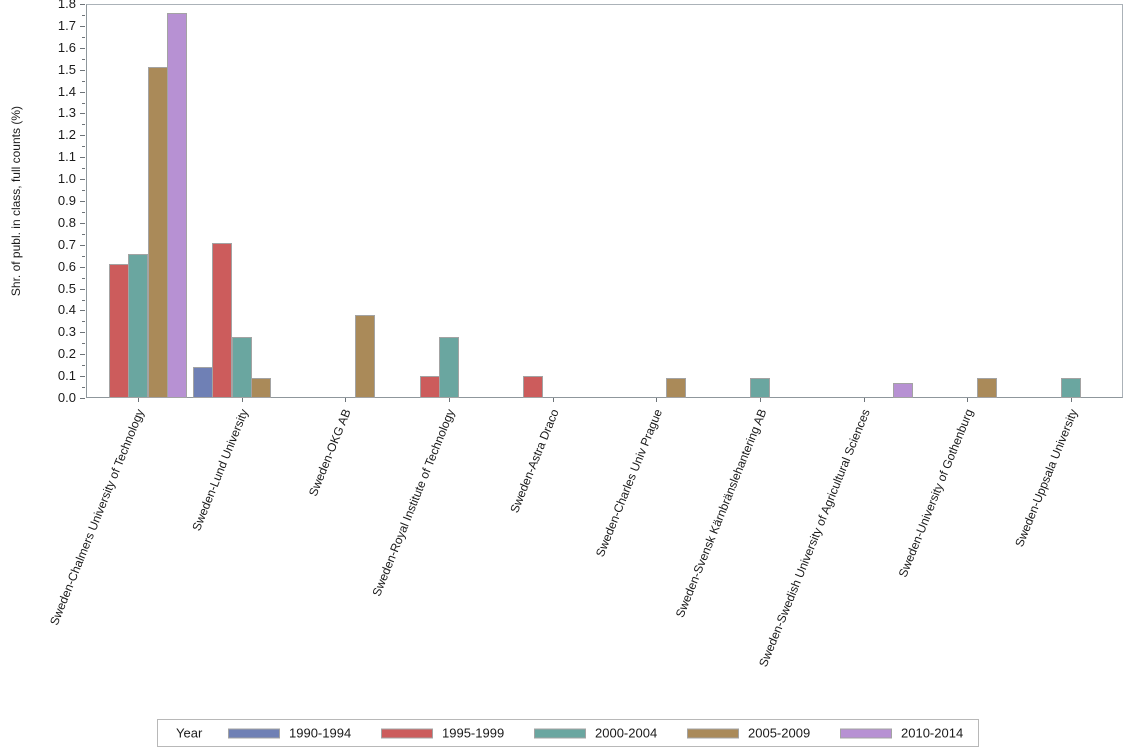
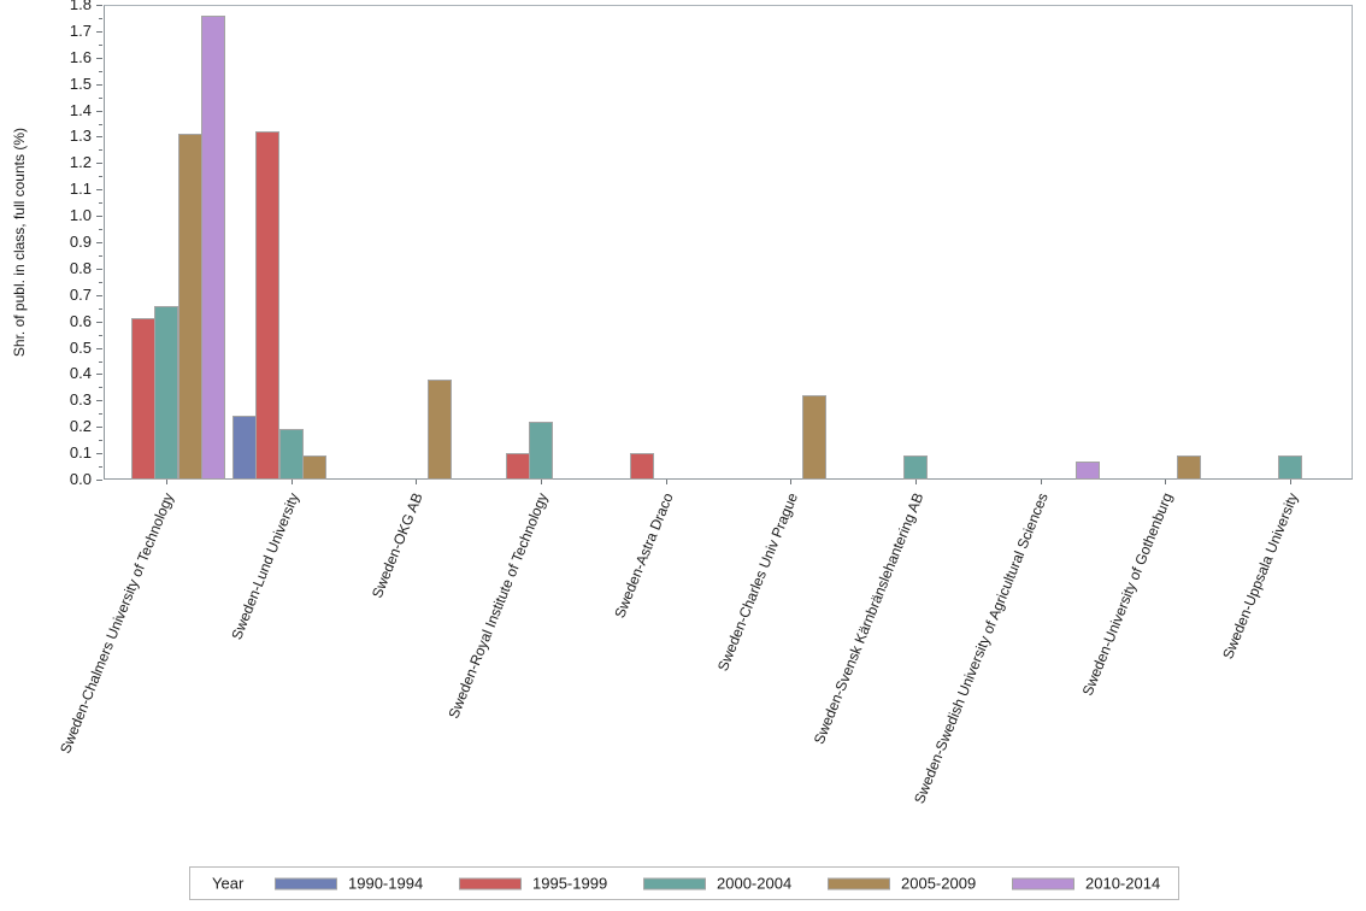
2005-2009/Sweden-Chalmers University of Technology: 1.51 -> 1.31
1990-1994/Sweden-Lund University: 0.14 -> 0.24
1995-1999/Sweden-Lund University: 0.71 -> 1.32
2000-2004/Sweden-Lund University: 0.28 -> 0.19
2000-2004/Sweden-Royal Institute of Technology: 0.28 -> 0.22
2005-2009/Sweden-Charles Univ Prague: 0.09 -> 0.32
